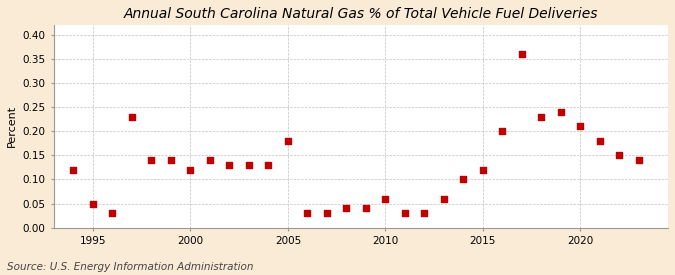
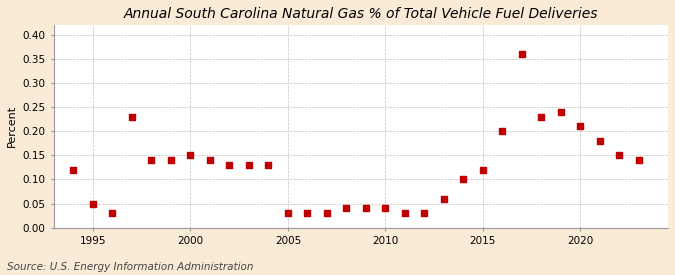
2000: 0.12 -> 0.15
2005: 0.18 -> 0.03
2010: 0.06 -> 0.04
